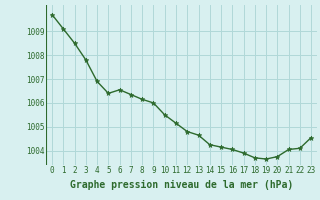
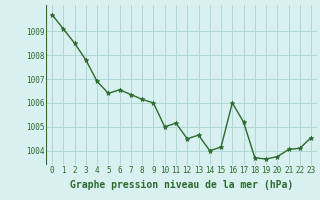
10: 1005.50 -> 1005.00
12: 1004.80 -> 1004.50
14: 1004.25 -> 1004.00
16: 1004.05 -> 1006.00
17: 1003.90 -> 1005.20
